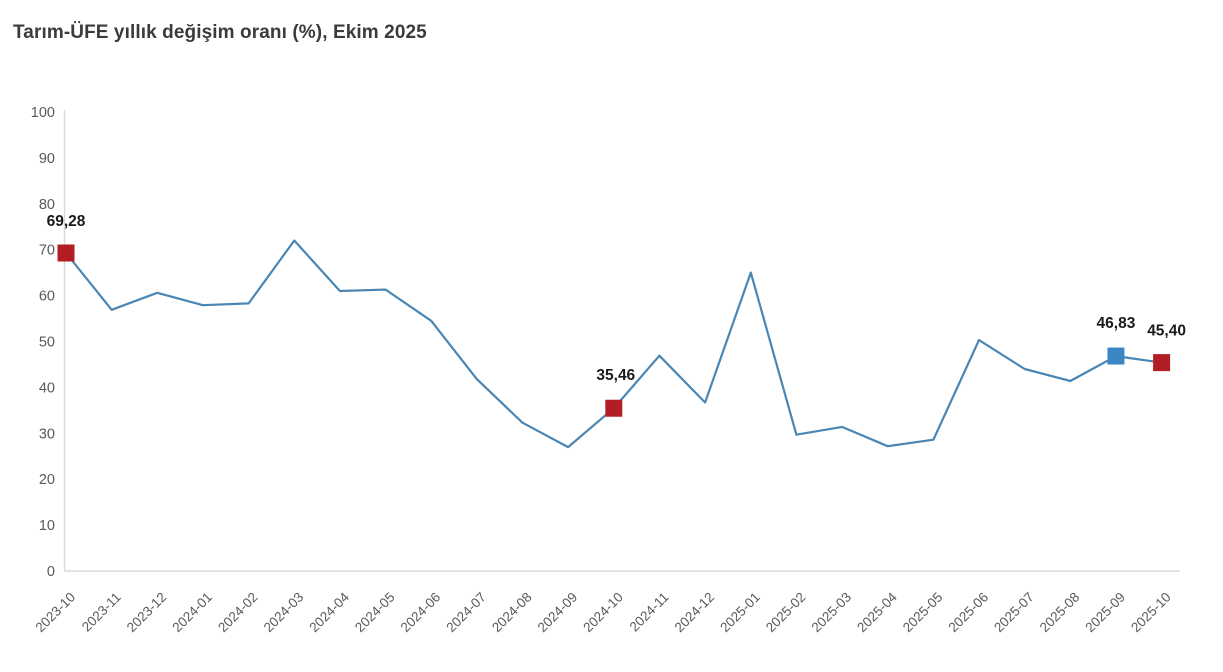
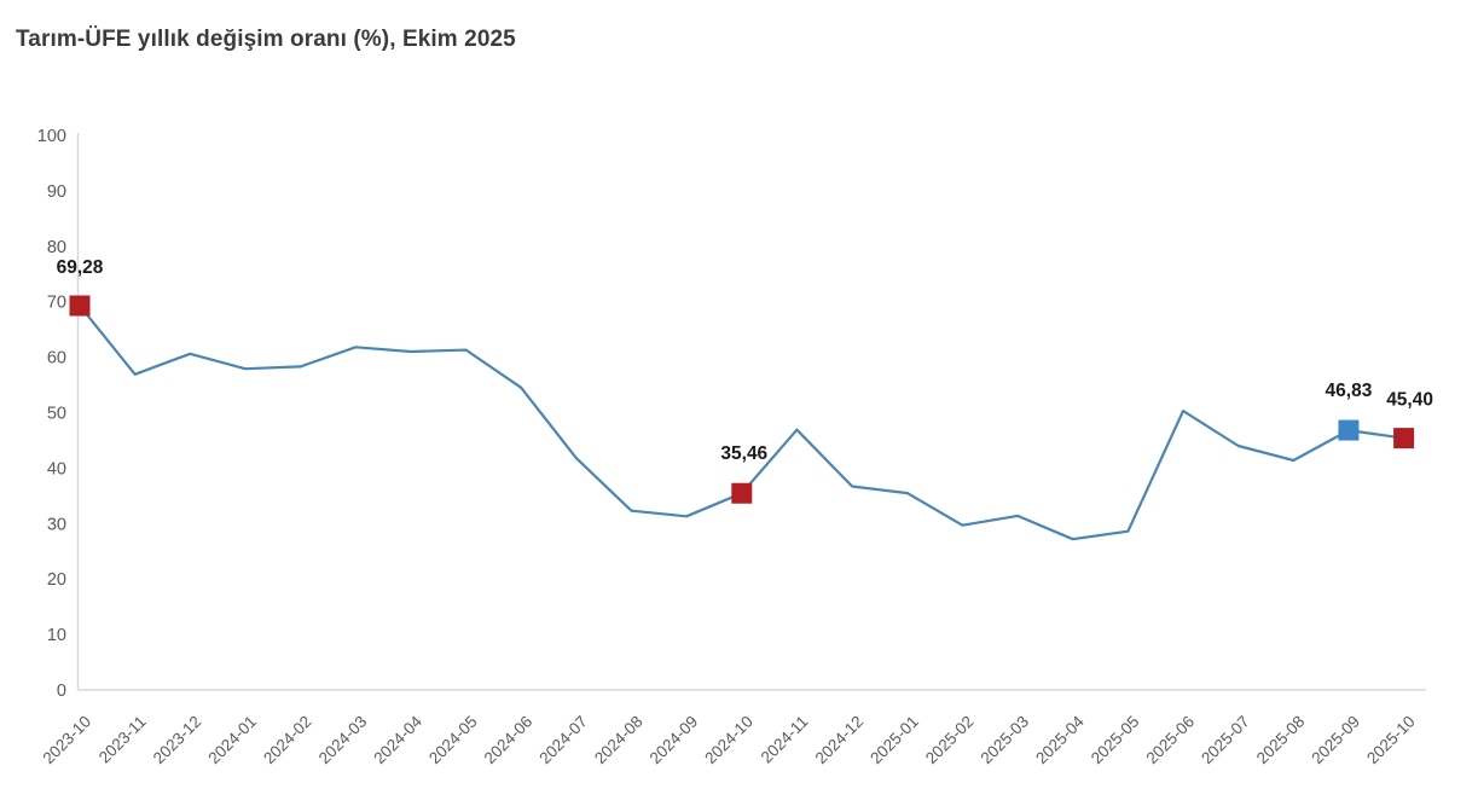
2024-03: 72 -> 62
2024-09: 27 -> 31
2025-01: 65 -> 36
